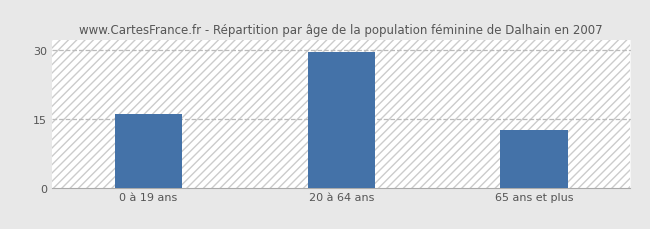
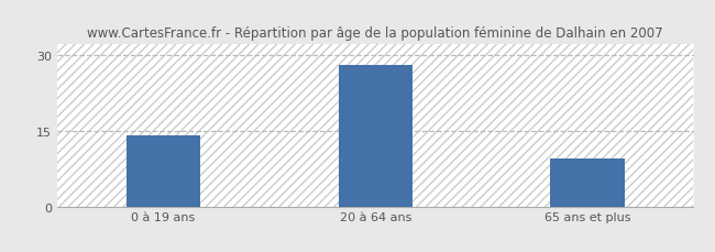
0 à 19 ans: 16.0 -> 14.0
20 à 64 ans: 29.5 -> 28.0
65 ans et plus: 12.5 -> 9.5
